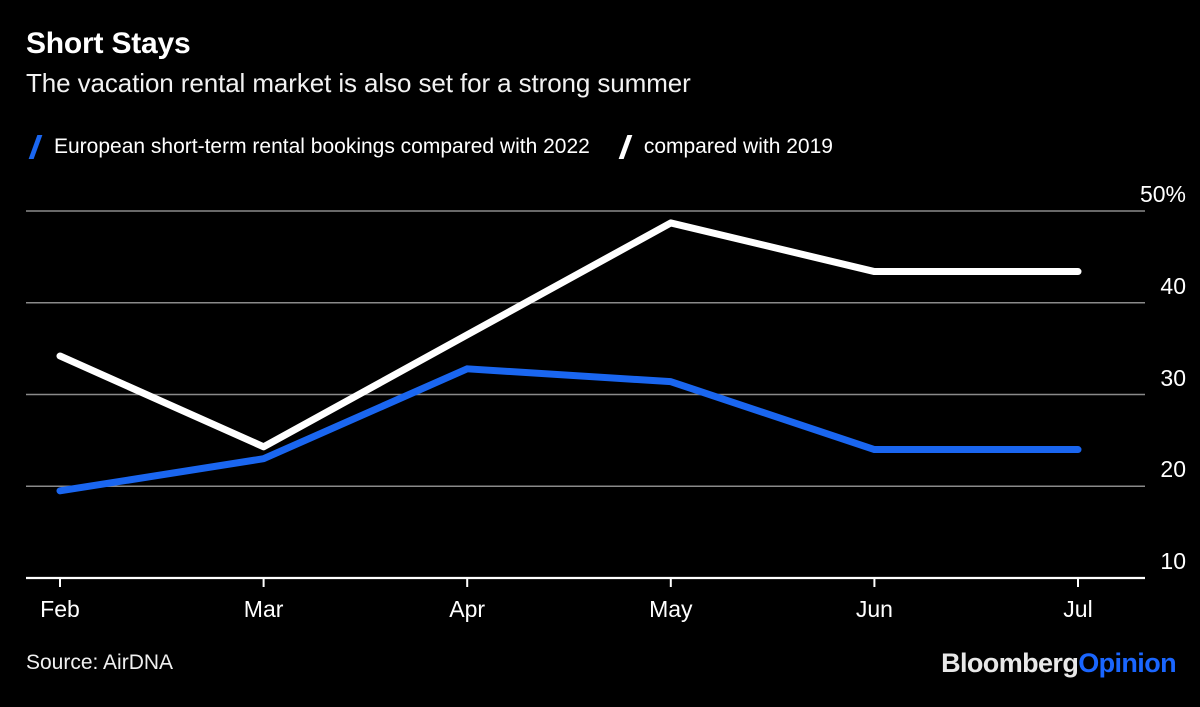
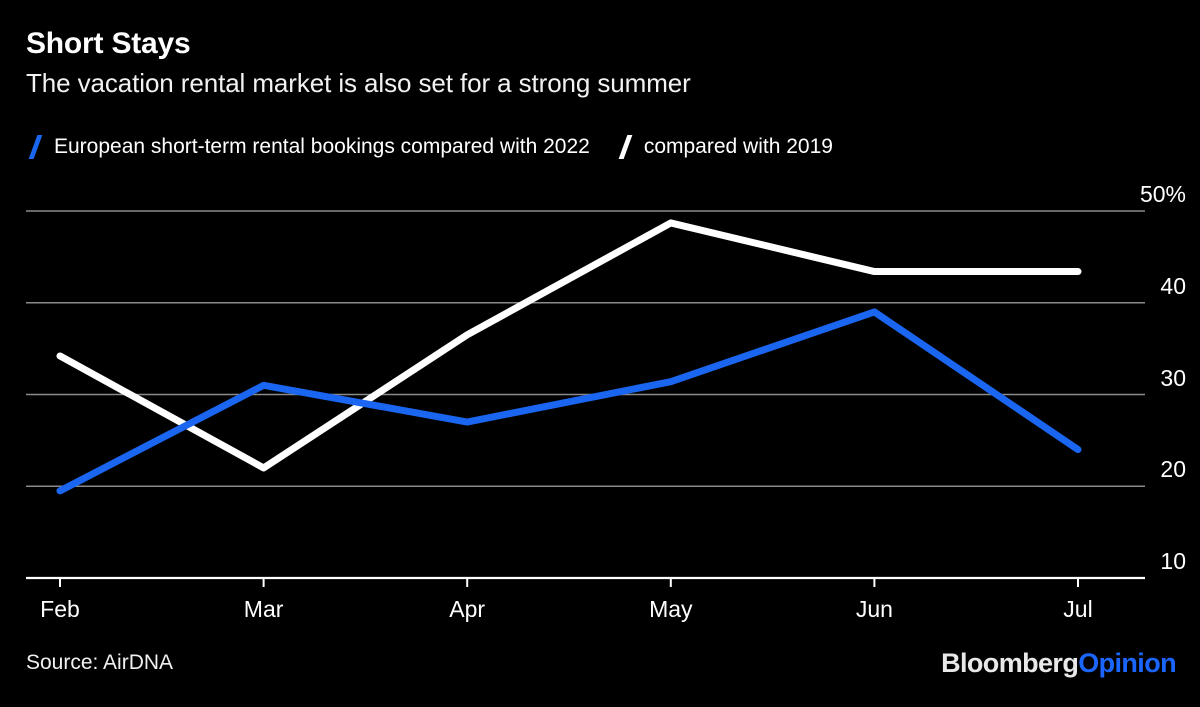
European short-term rental bookings compared with 2022/Mar: 23% -> 31%
compared with 2019/Mar: 24% -> 22%
European short-term rental bookings compared with 2022/Apr: 33% -> 27%
European short-term rental bookings compared with 2022/Jun: 24% -> 39%
